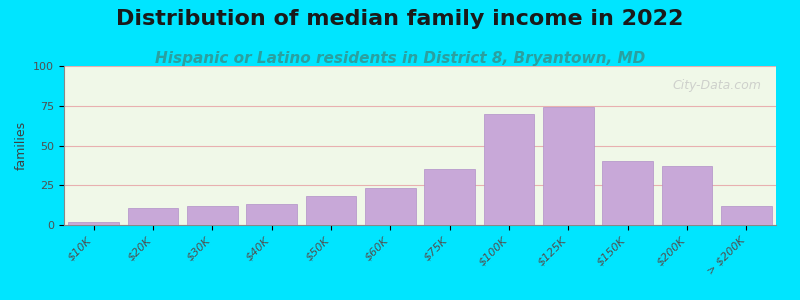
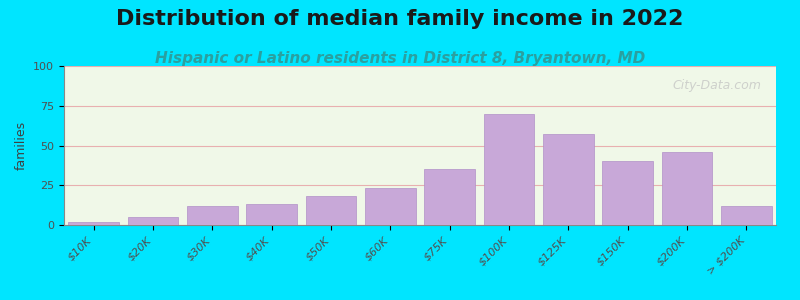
$20K: 11 -> 5
$125K: 74 -> 57
$200K: 37 -> 46
